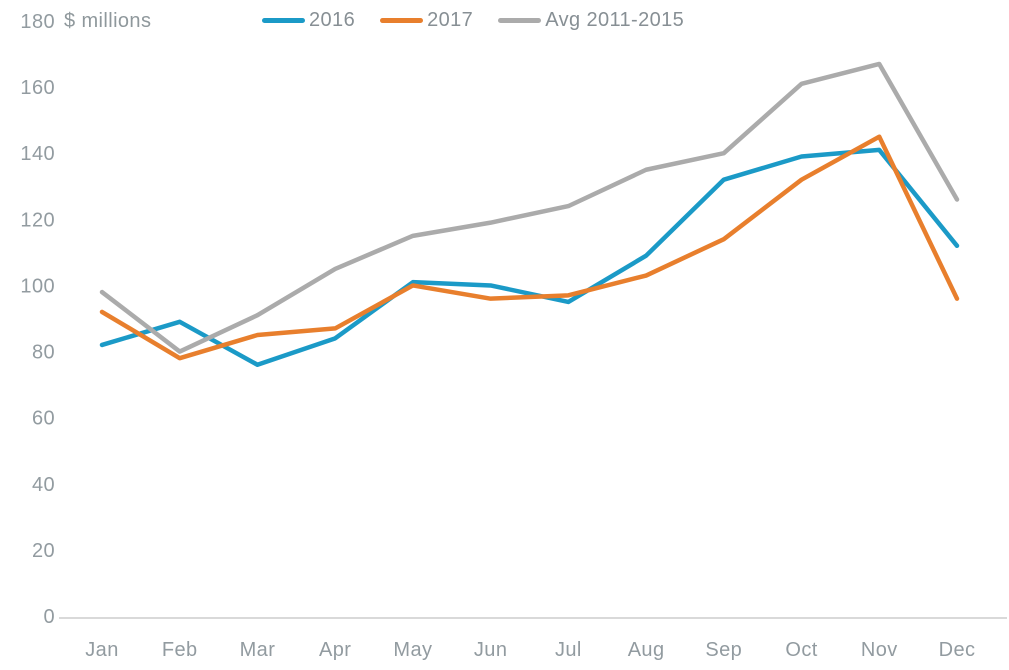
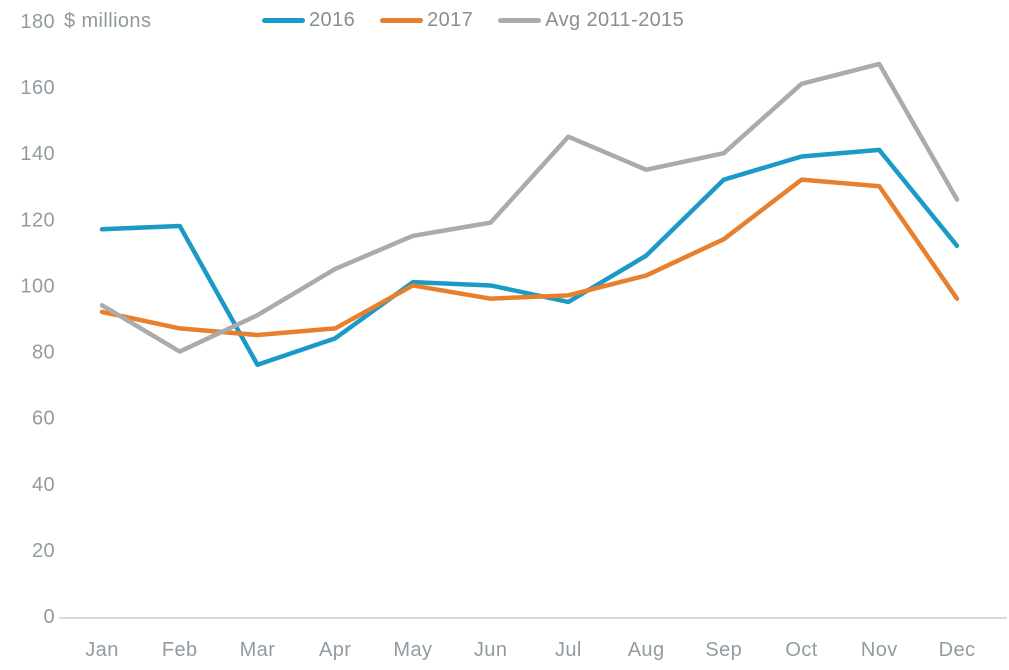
2016/Jan: 82 -> 117
Avg 2011-2015/Jan: 98 -> 94
2016/Feb: 89 -> 118
2017/Feb: 78 -> 87
Avg 2011-2015/Jul: 124 -> 145
2017/Nov: 145 -> 130
